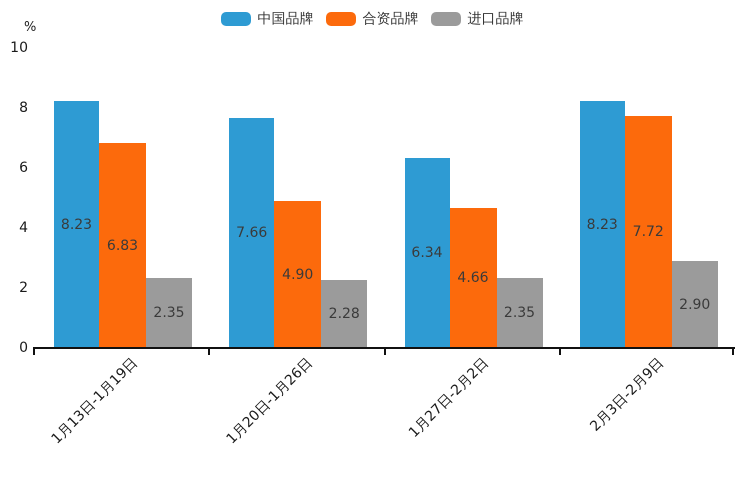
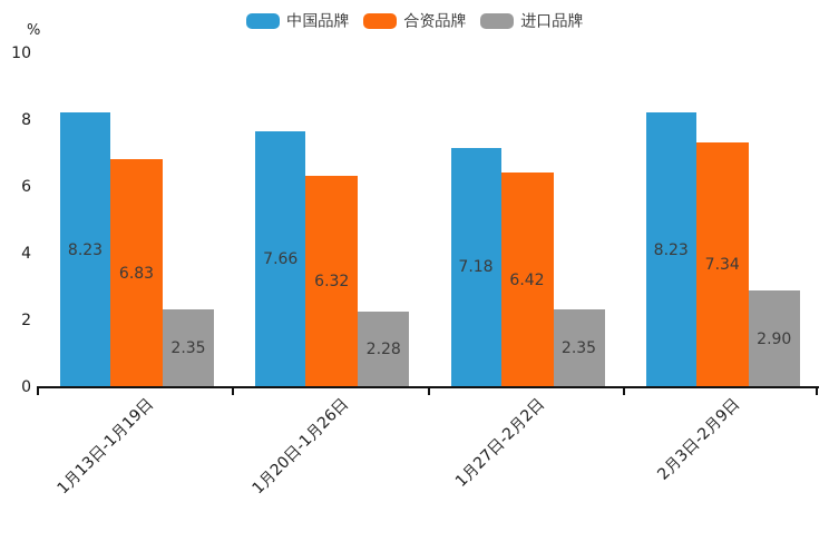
合资品牌/1月20日-1月26日: 4.90 -> 6.32
中国品牌/1月27日-2月2日: 6.34 -> 7.18
合资品牌/1月27日-2月2日: 4.66 -> 6.42
合资品牌/2月3日-2月9日: 7.72 -> 7.34
